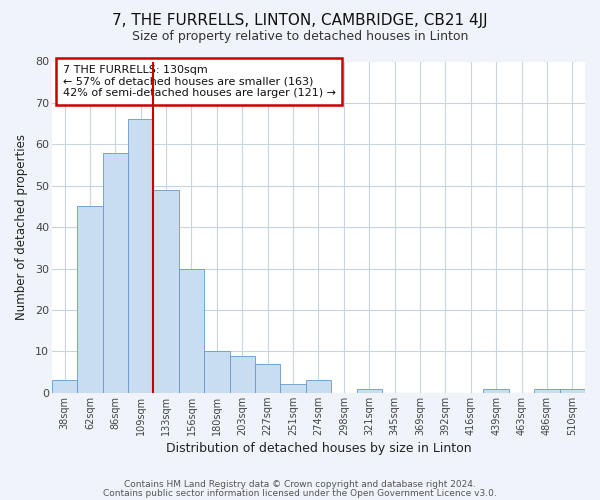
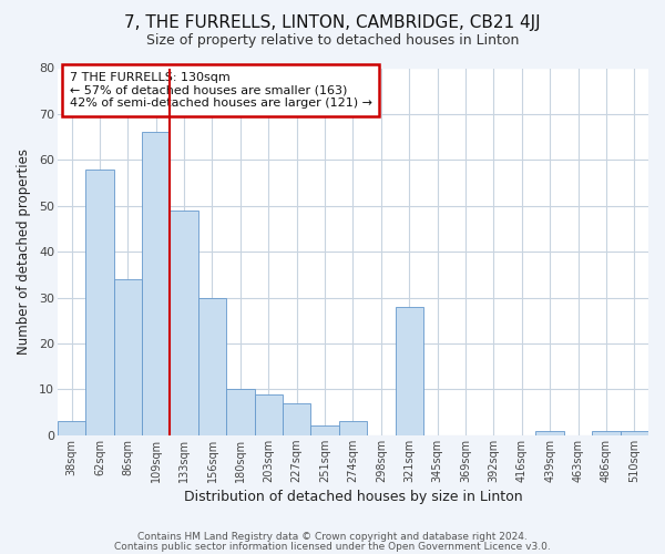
62sqm: 45 -> 58
86sqm: 58 -> 34
321sqm: 1 -> 28
